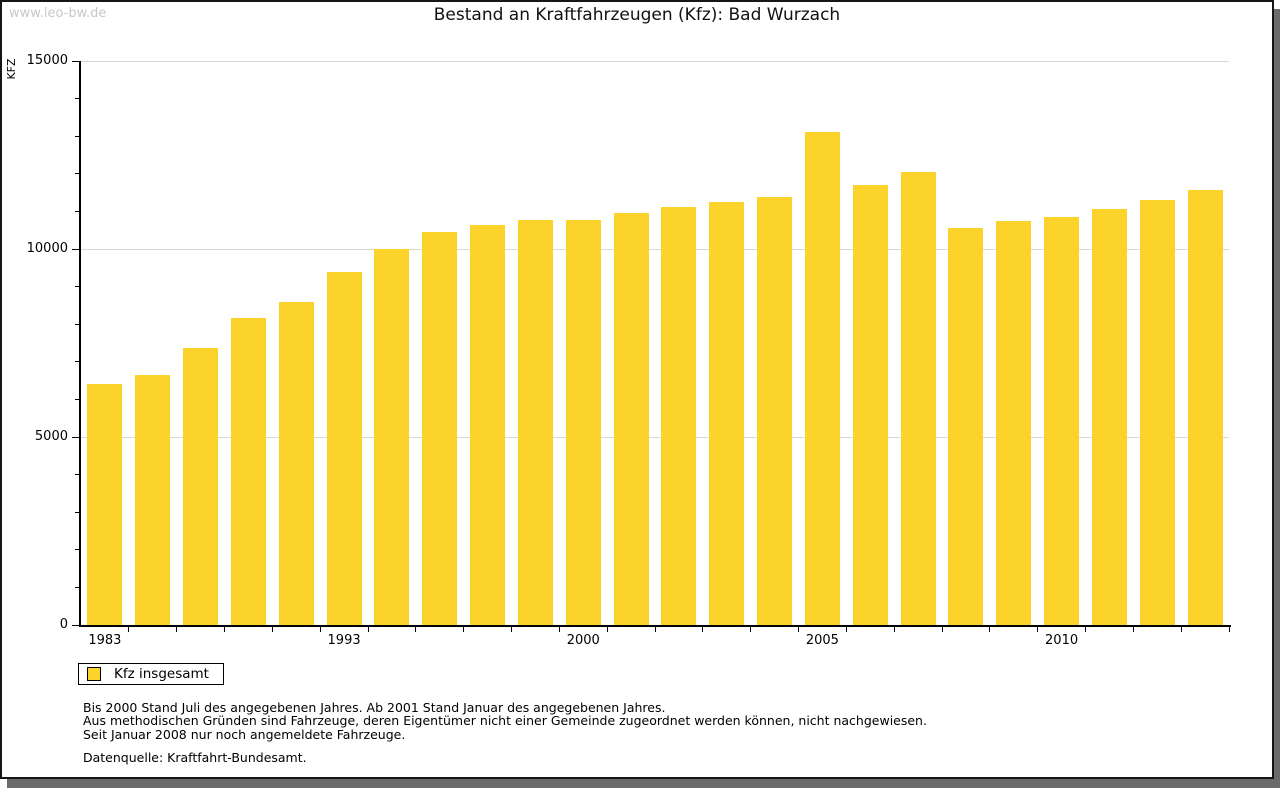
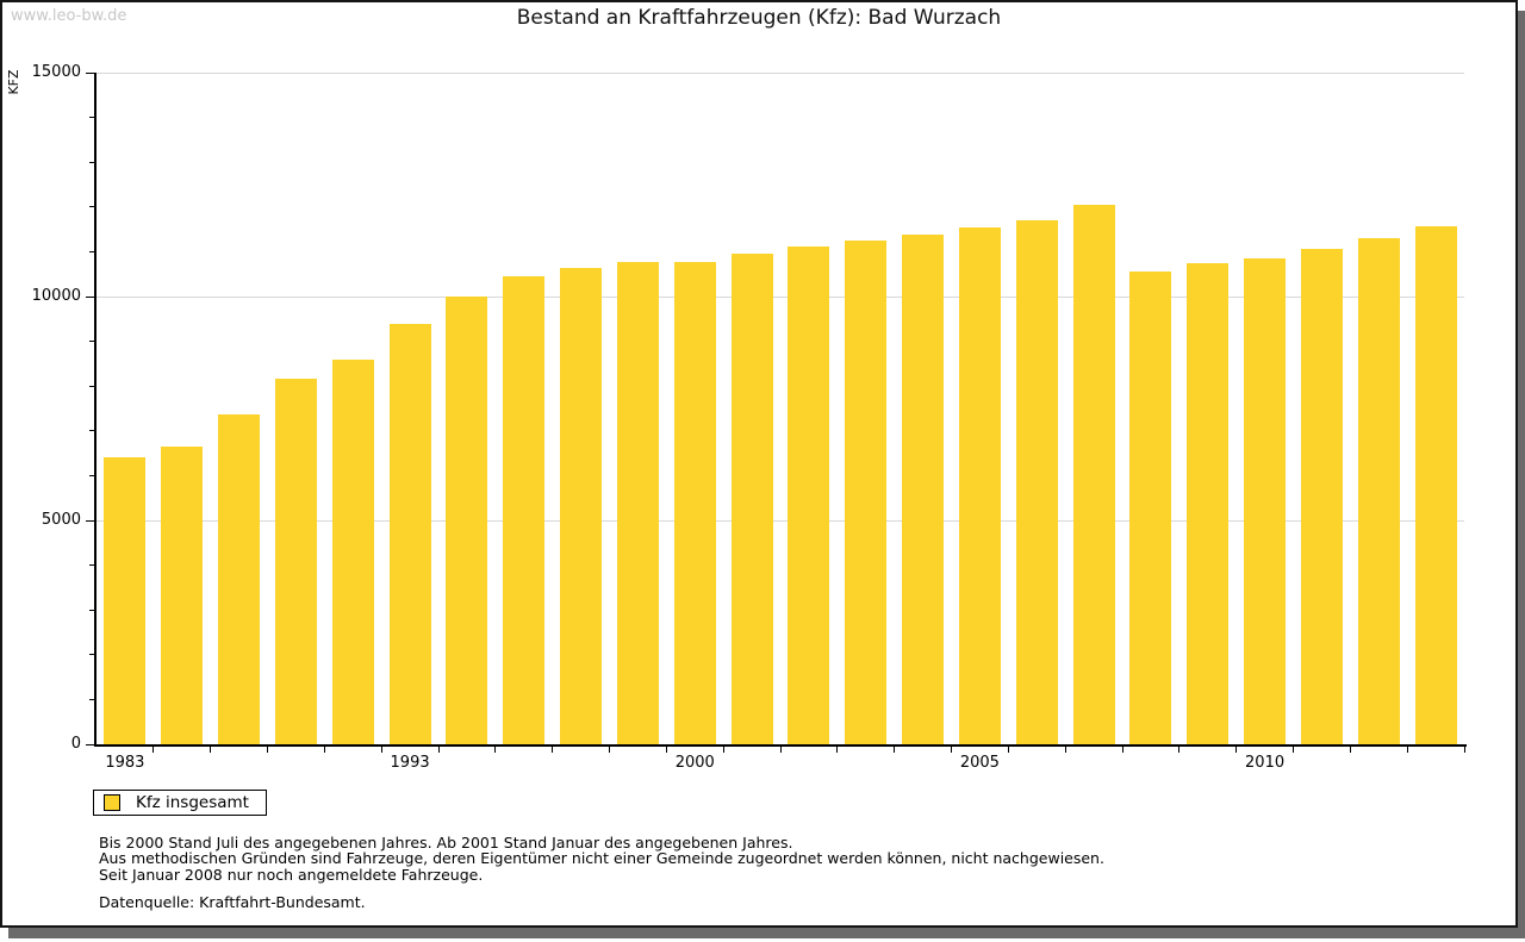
2005: 13100 -> 11500
